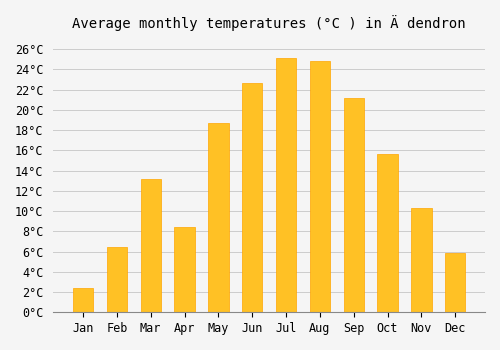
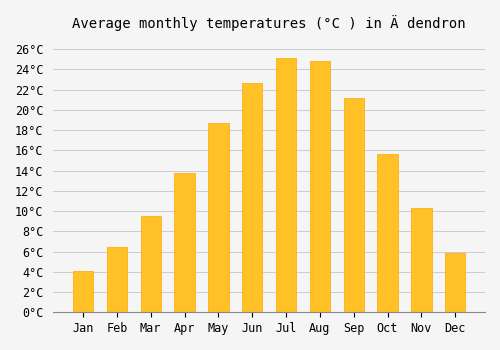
Jan: 2.4°C -> 4.1°C
Mar: 13.2°C -> 9.5°C
Apr: 8.4°C -> 13.8°C
